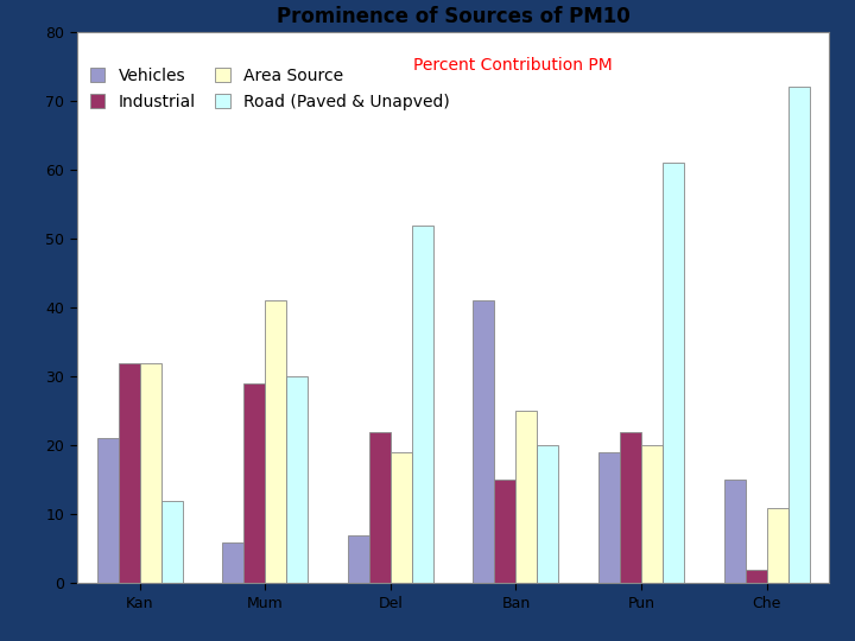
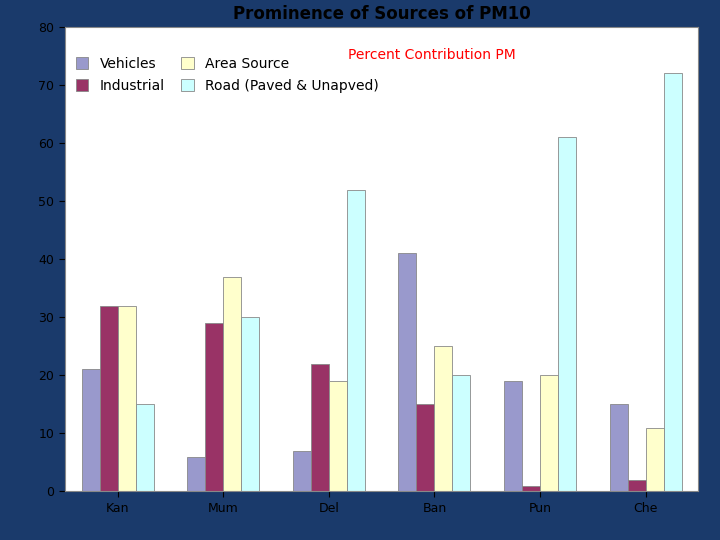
Road (Paved & Unapved)/Kan: 12 -> 15
Area Source/Mum: 41 -> 37
Industrial/Pun: 22 -> 1
